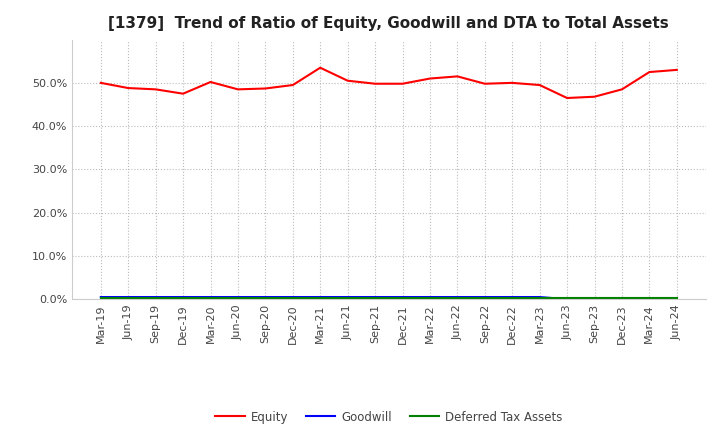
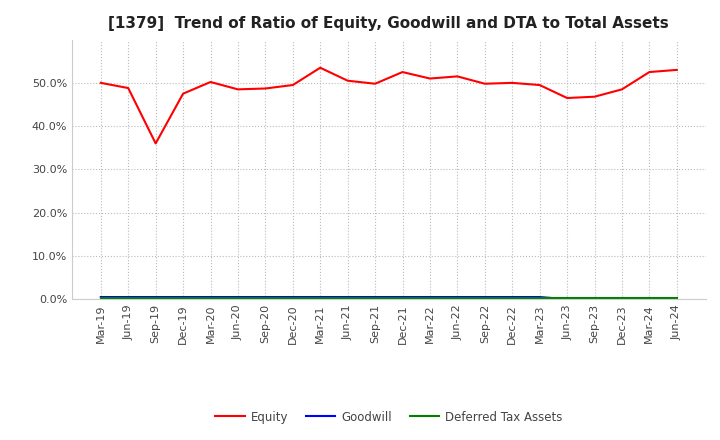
Equity/Sep-19: 48.5% -> 36.0%
Equity/Dec-21: 49.8% -> 52.5%
